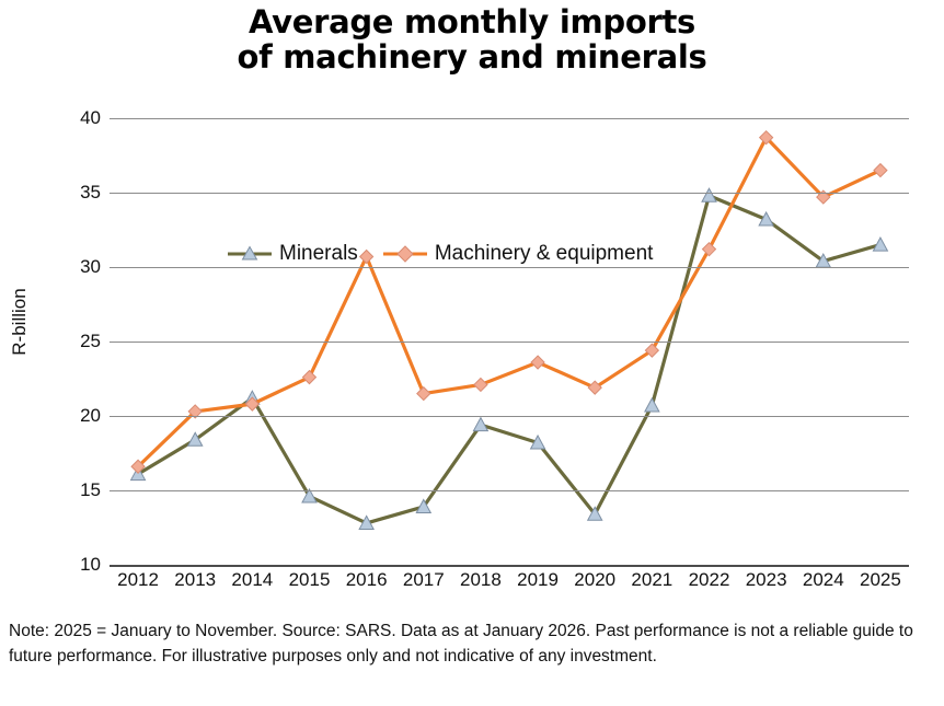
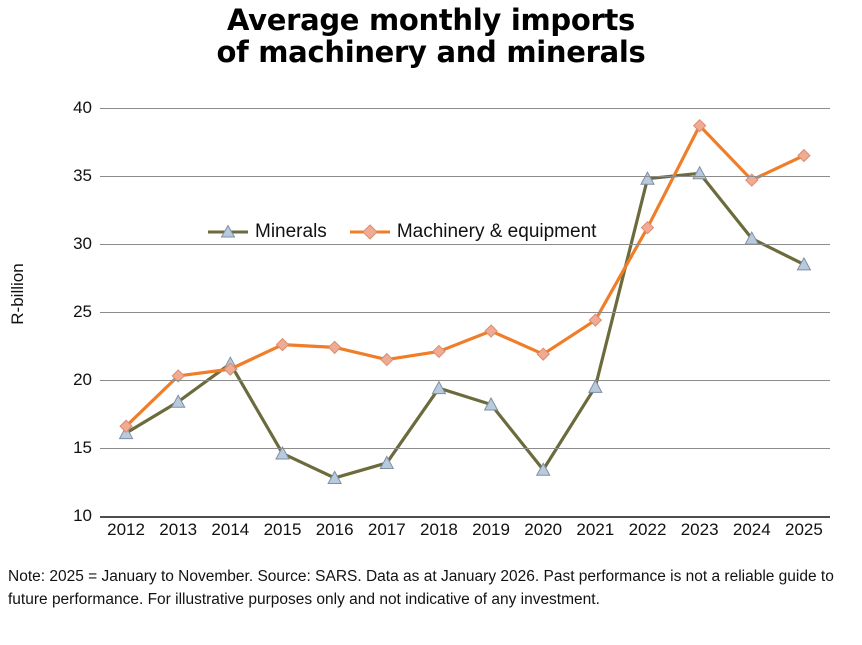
Machinery & equipment/2016: 30.7 -> 22.4
Minerals/2021: 20.7 -> 19.5
Minerals/2023: 33.2 -> 35.2
Minerals/2025: 31.5 -> 28.5
